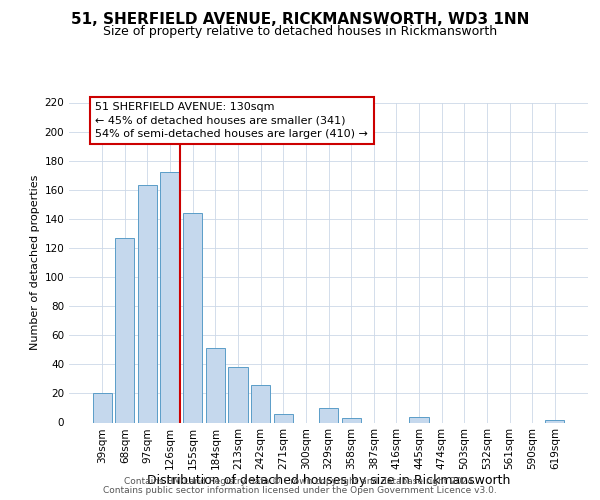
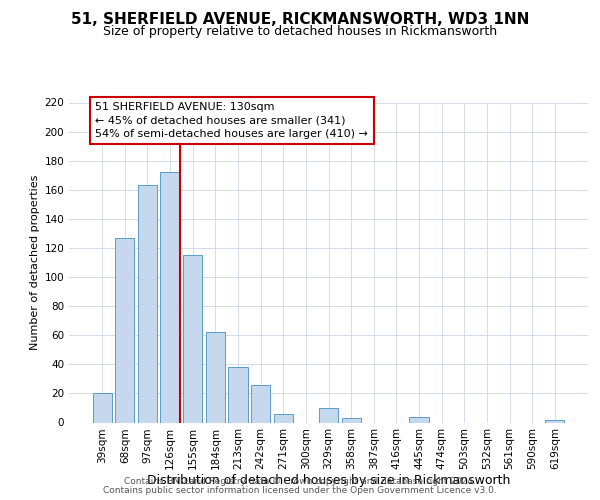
155sqm: 144 -> 115
184sqm: 51 -> 62
